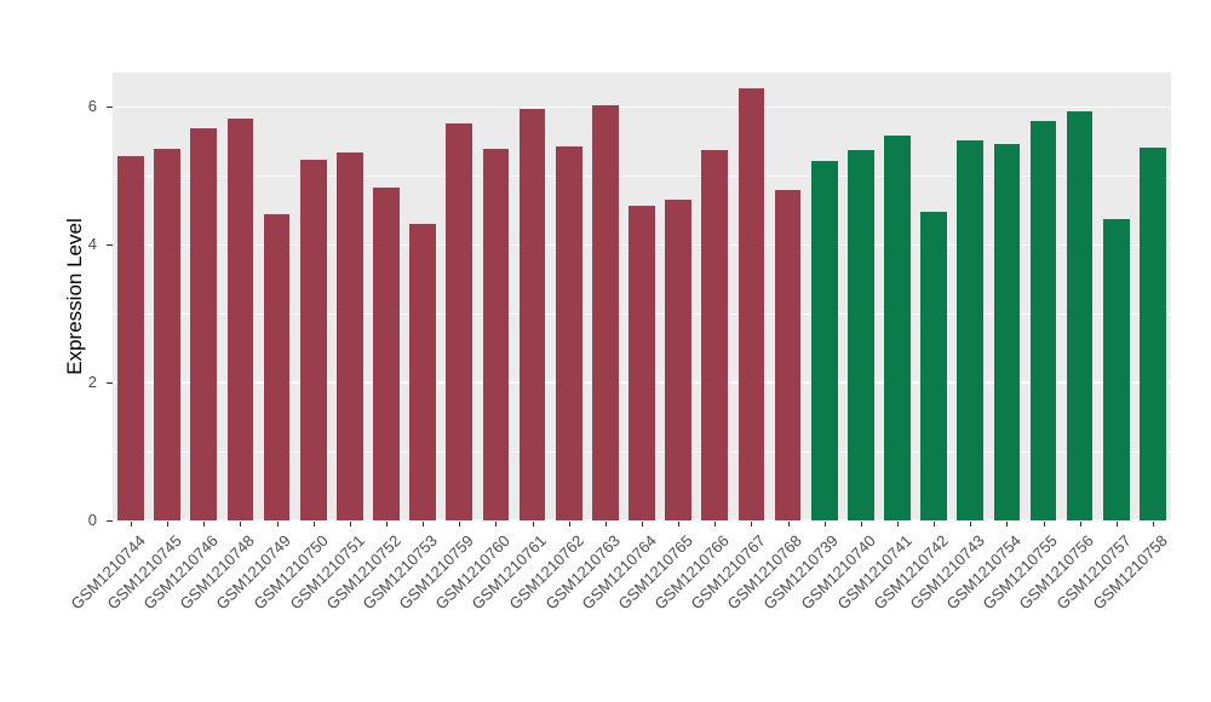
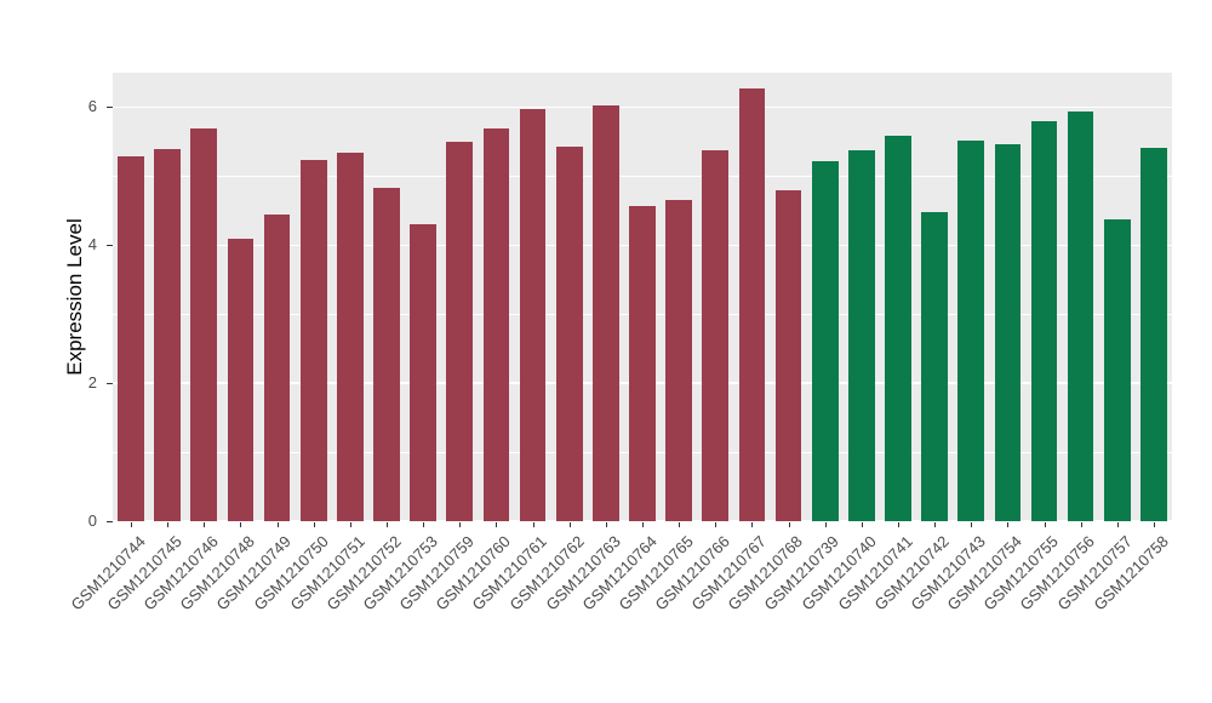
GSM1210748: 5.8 -> 4.1
GSM1210759: 5.8 -> 5.5
GSM1210760: 5.4 -> 5.7
